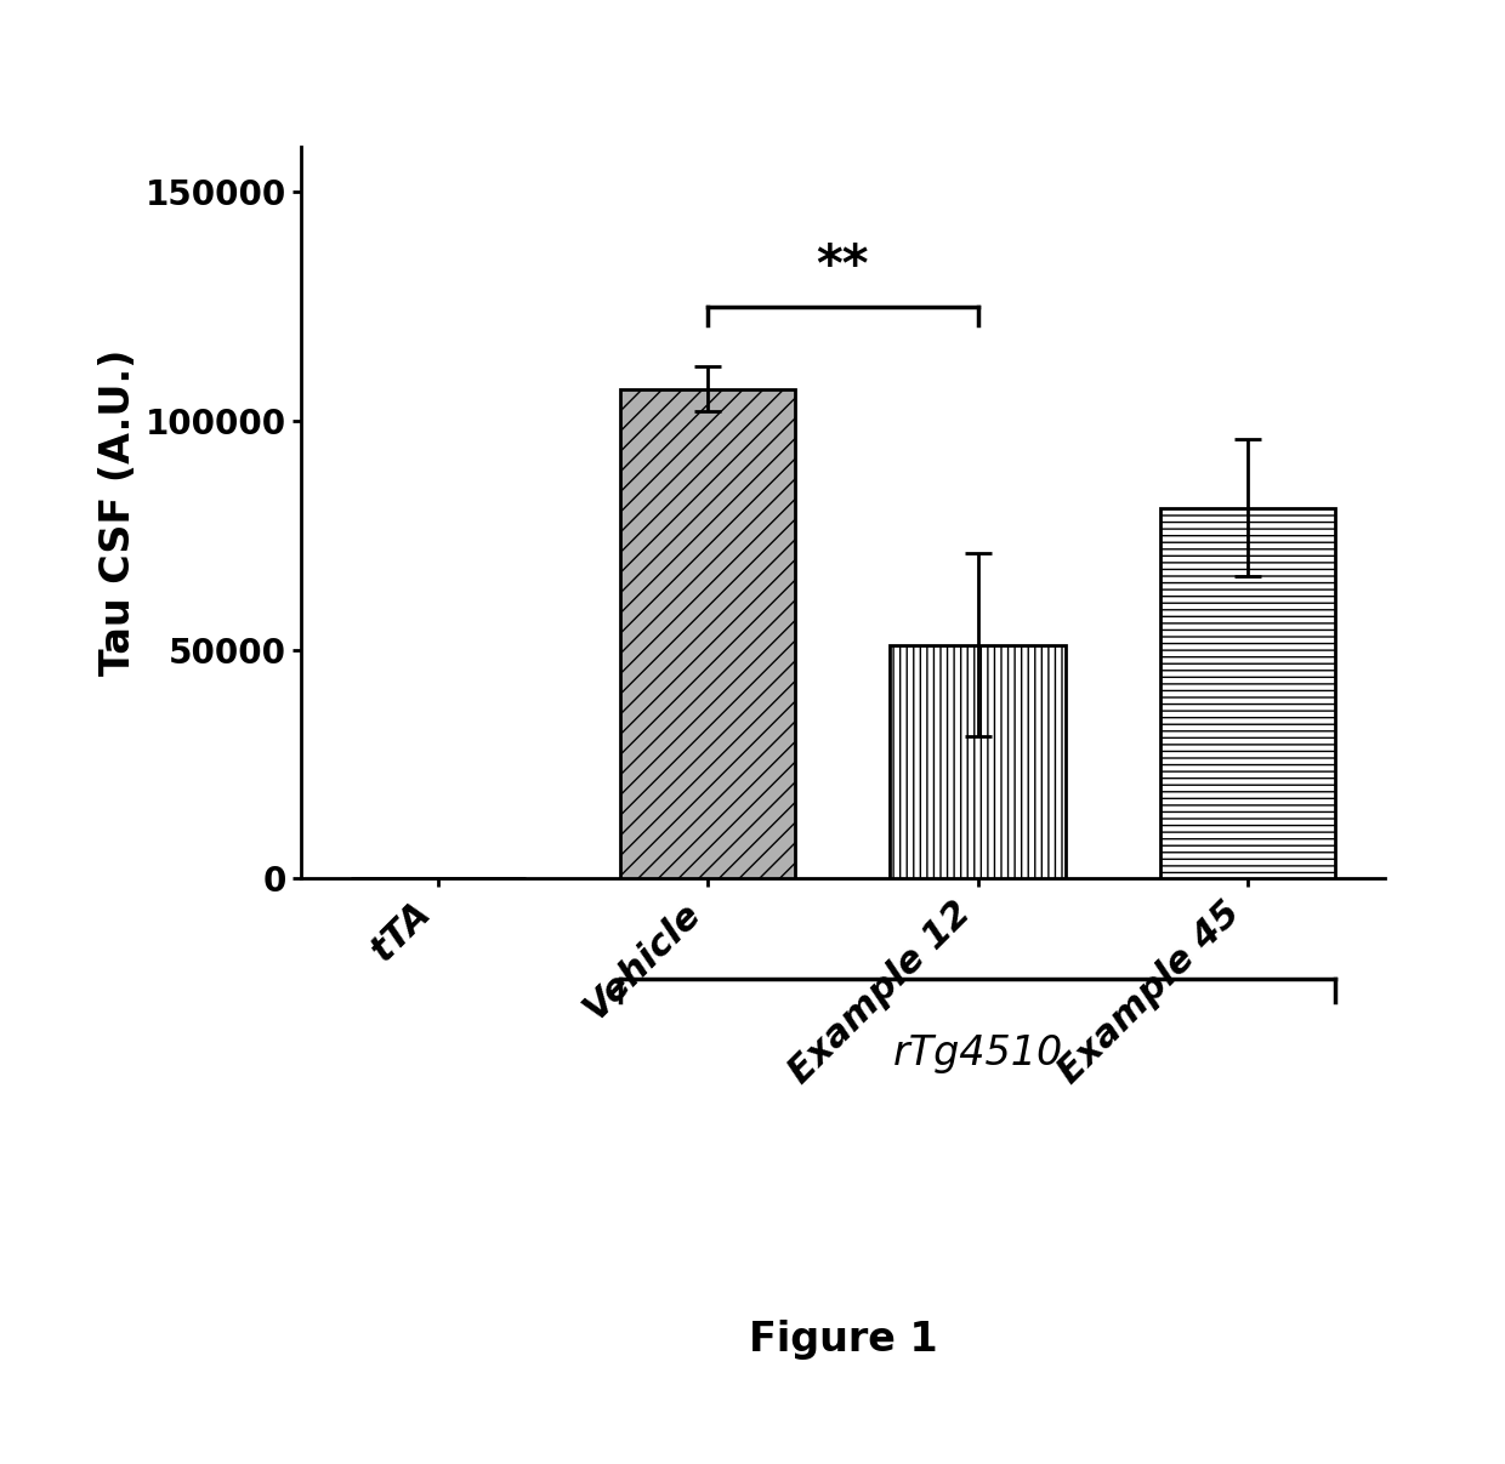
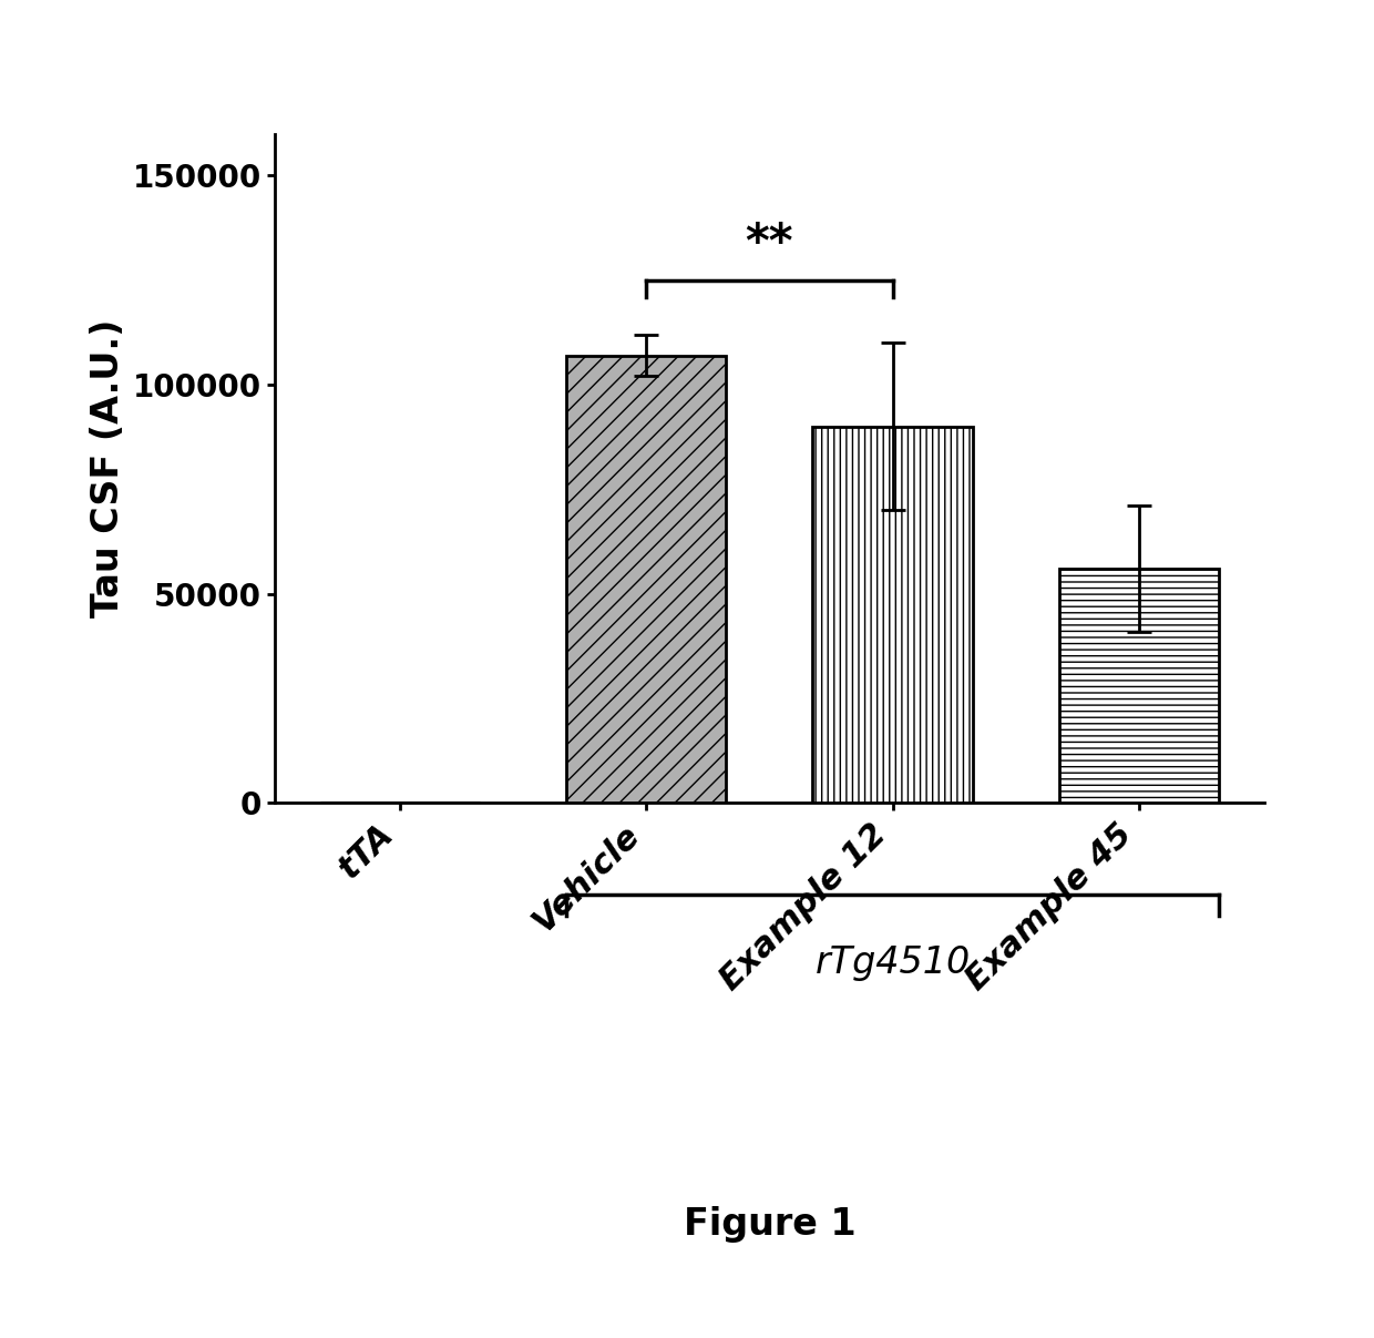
Example 12: 51000 -> 90000
Example 45: 81000 -> 56000
